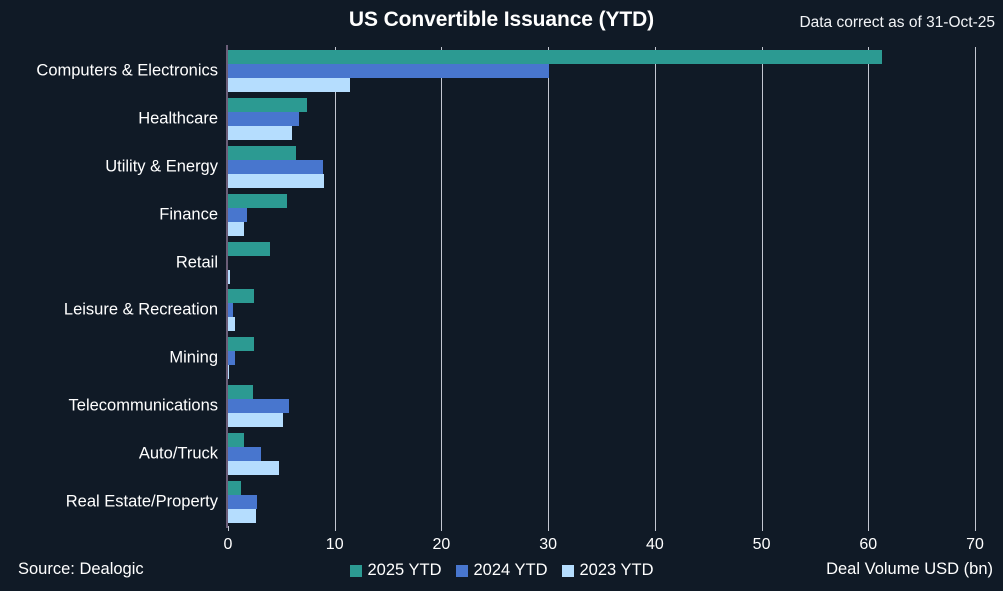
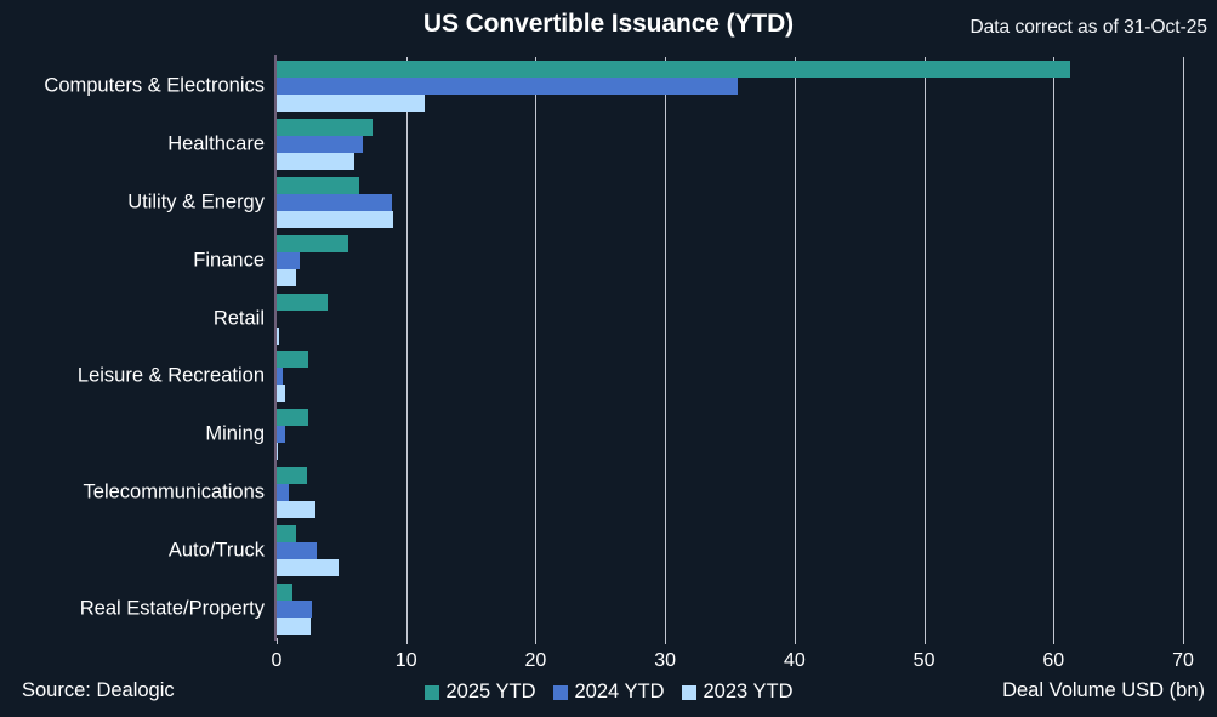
2024 YTD/Computers & Electronics: 30.1 -> 35.6
2024 YTD/Telecommunications: 5.7 -> 0.9
2023 YTD/Telecommunications: 5.2 -> 3.0
